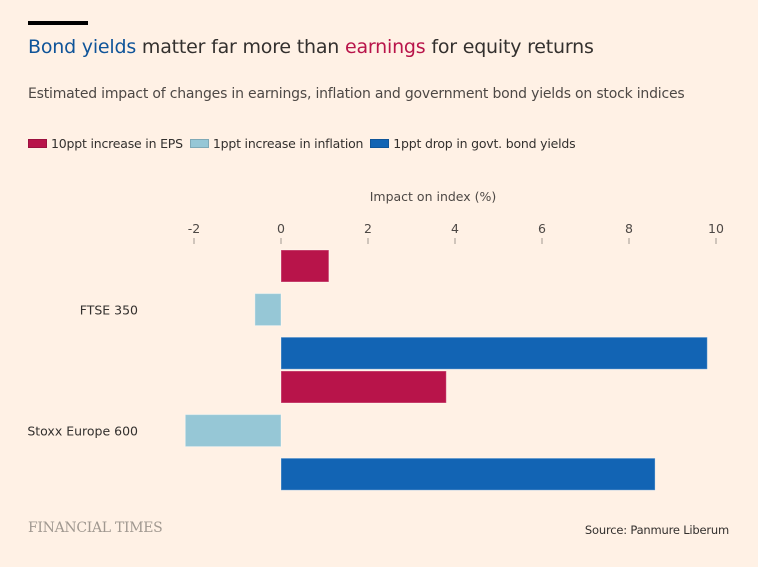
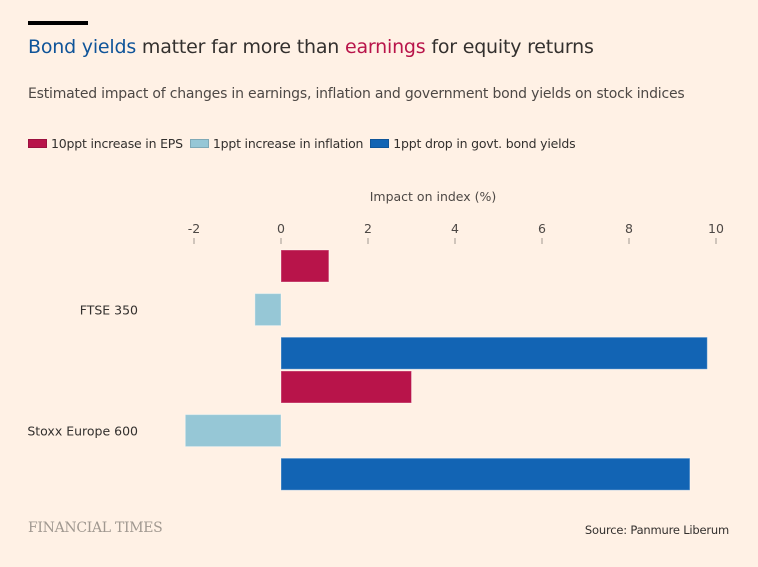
10ppt increase in EPS/Stoxx Europe 600: 3.8 -> 3.0
1ppt drop in govt. bond yields/Stoxx Europe 600: 8.6 -> 9.4
